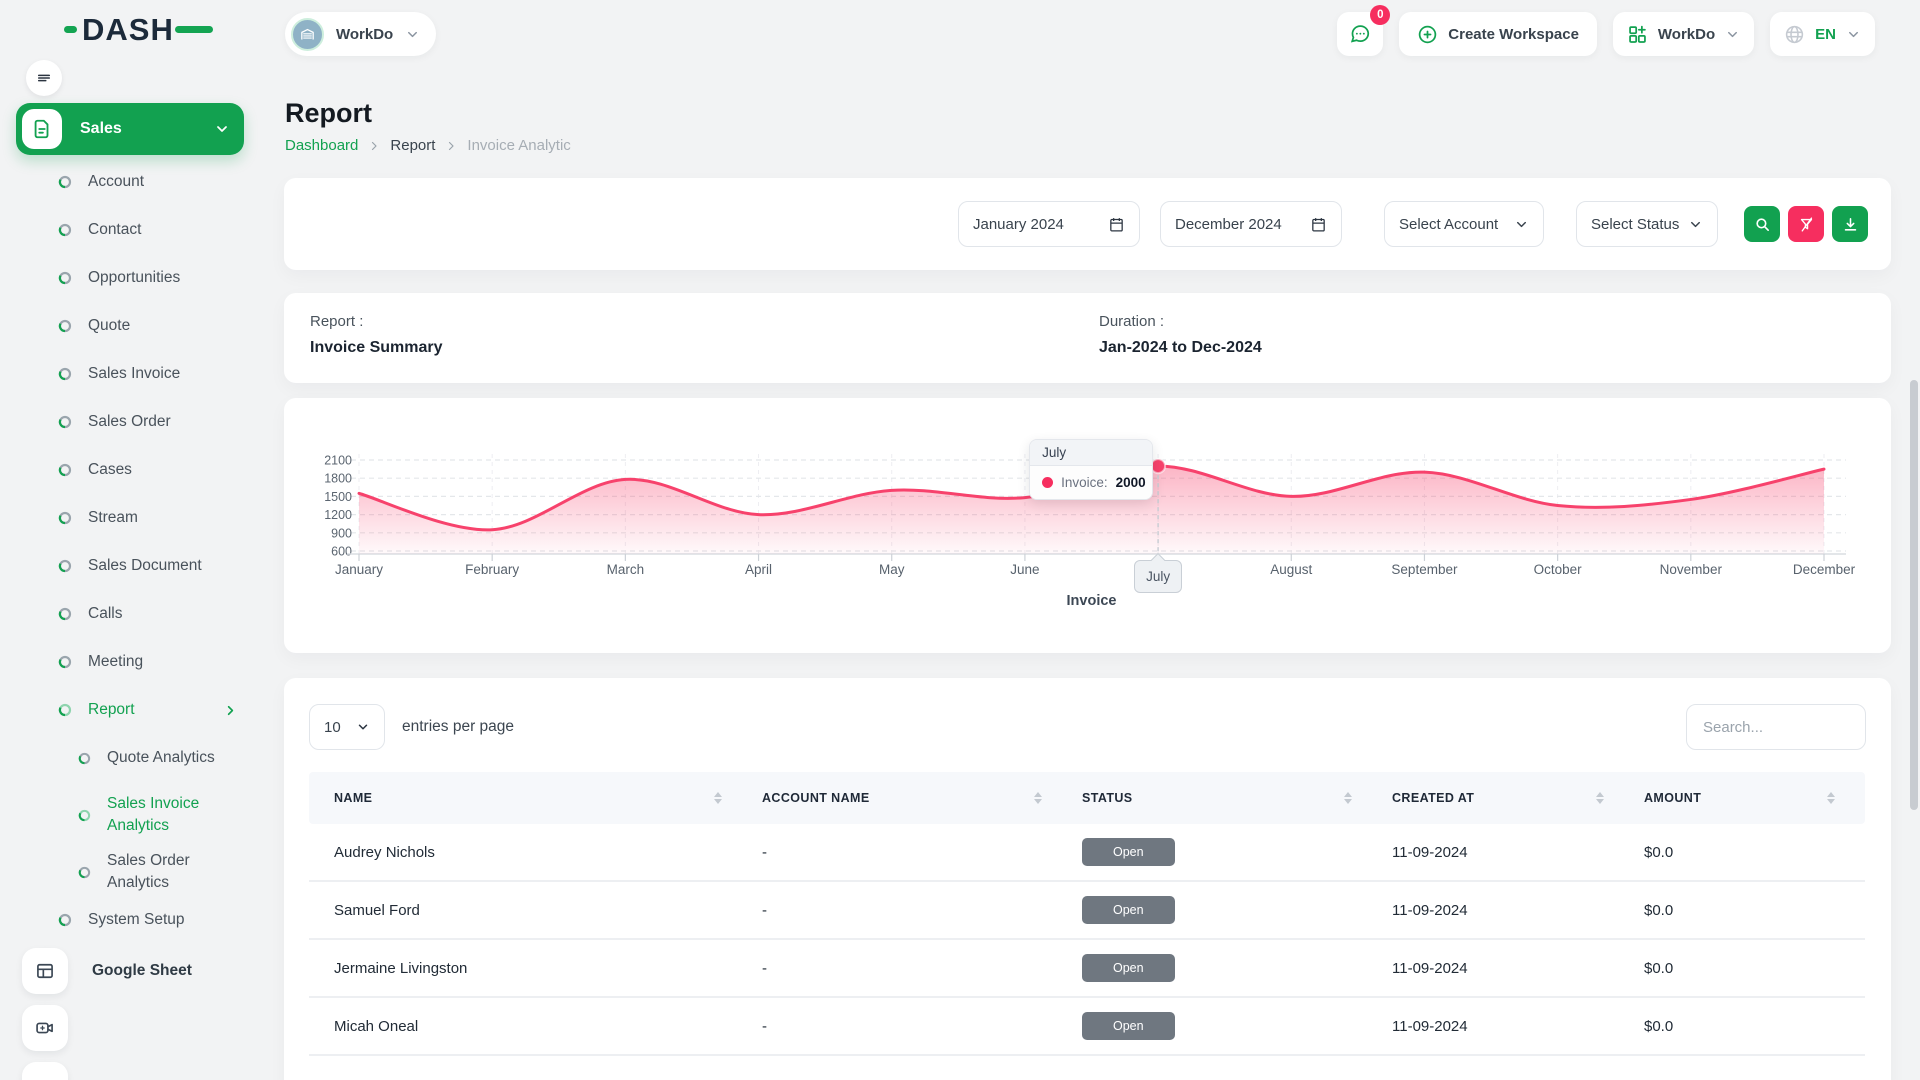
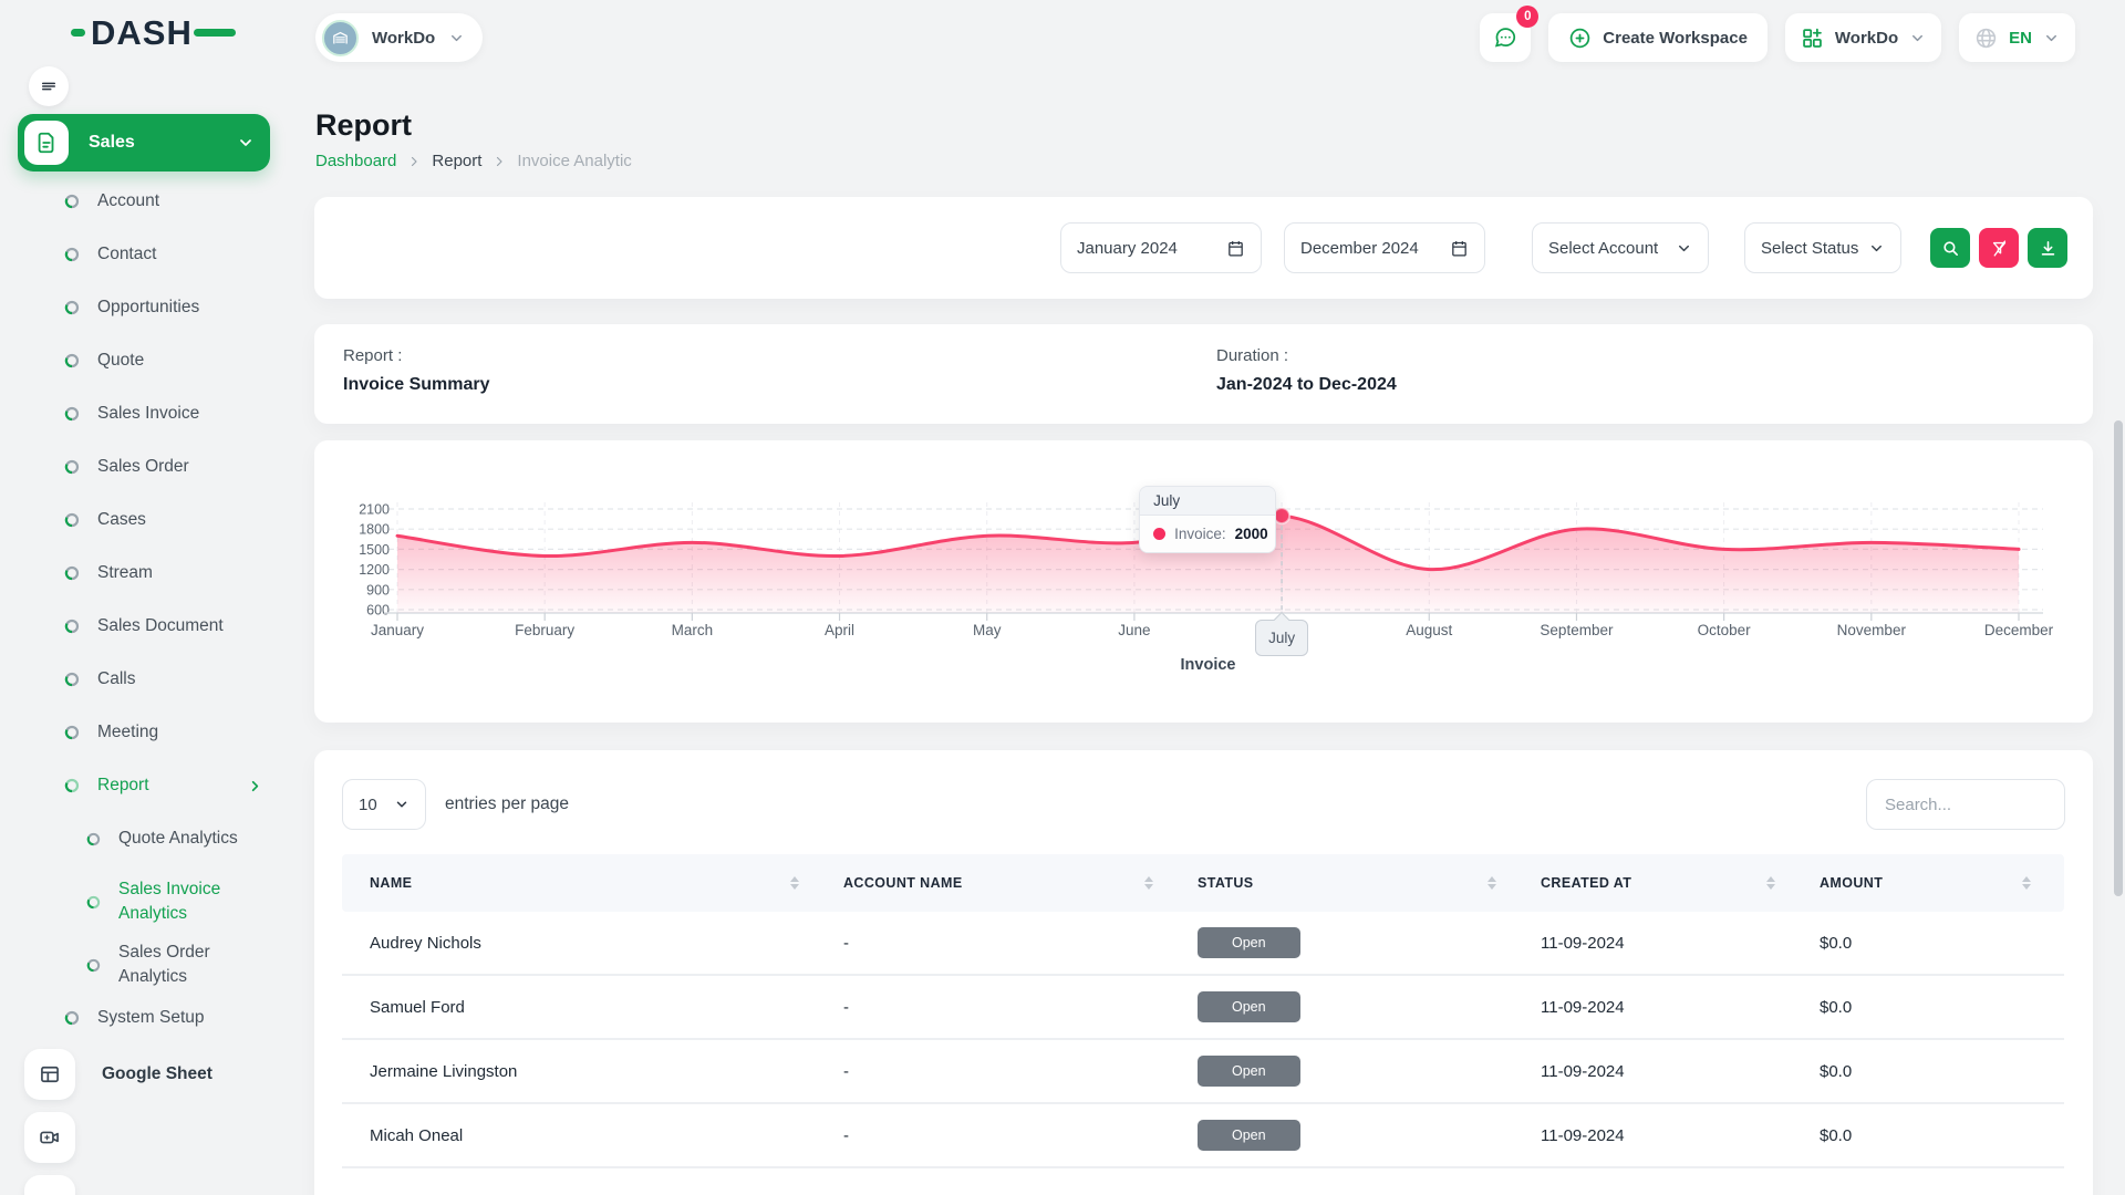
January: 1600 -> 1700
February: 1000 -> 1400
March: 1800 -> 1600
April: 1200 -> 1400
May: 1600 -> 1700
June: 1500 -> 1600
August: 1500 -> 1200
September: 1900 -> 1800
October: 1400 -> 1500
November: 1400 -> 1600
December: 2000 -> 1500
